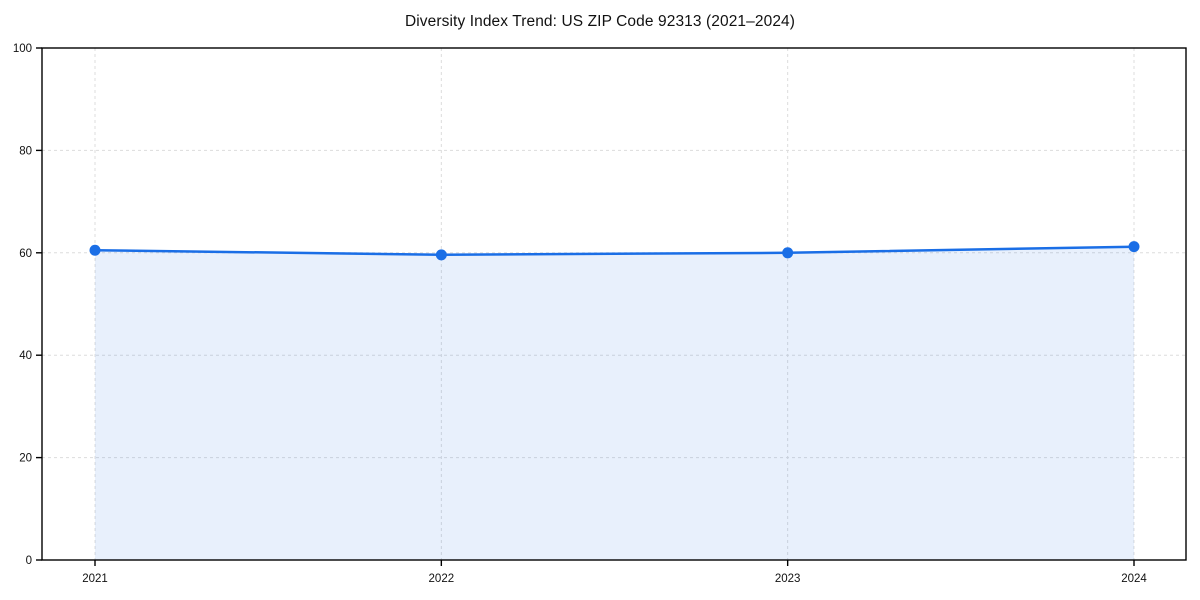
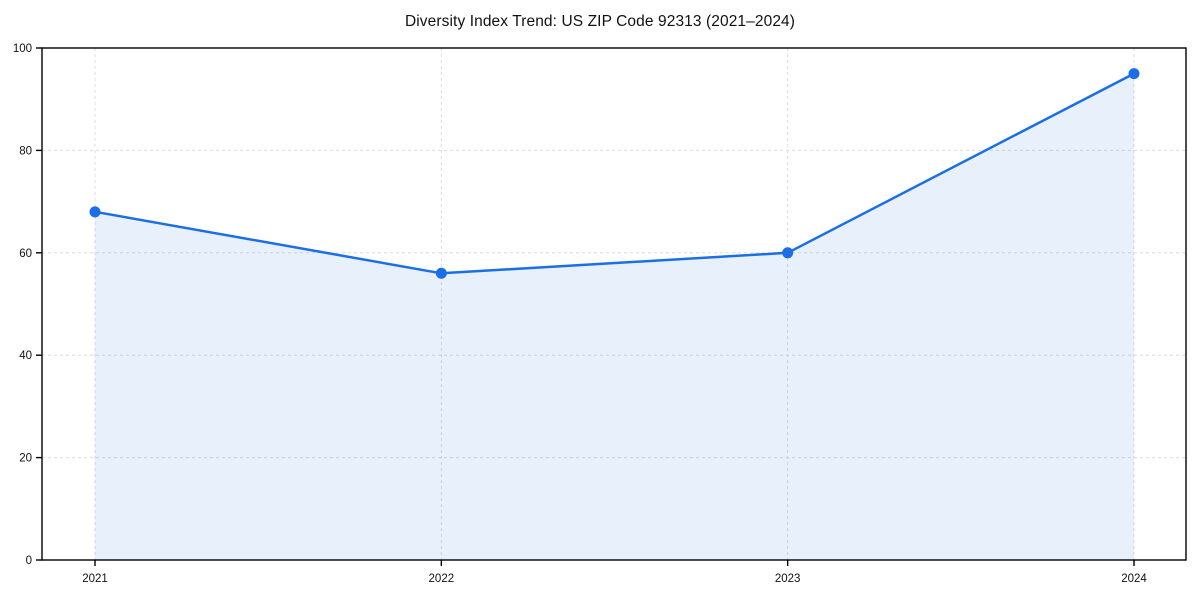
2021: 60 -> 68
2022: 60 -> 56
2024: 61 -> 95
